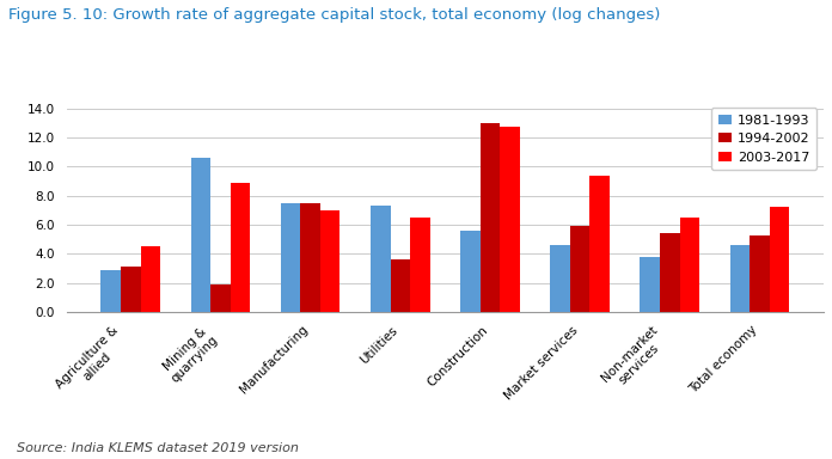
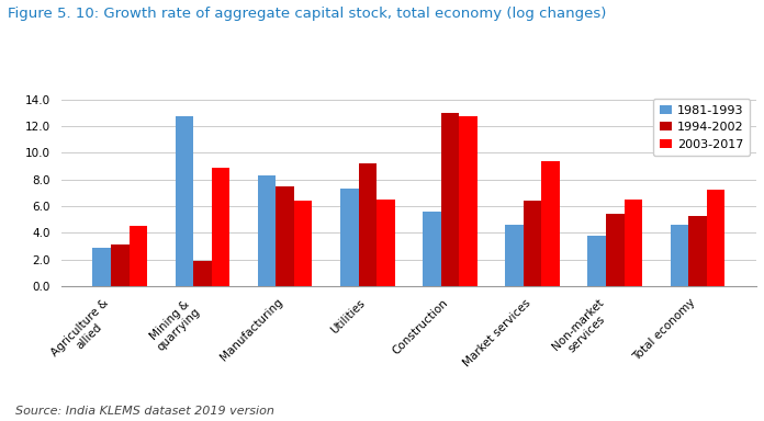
1981-1993/Mining & quarrying: 10.6 -> 12.7
1981-1993/Manufacturing: 7.5 -> 8.3
2003-2017/Manufacturing: 7.0 -> 6.4
1994-2002/Utilities: 3.6 -> 9.2
1994-2002/Market services: 5.9 -> 6.4
